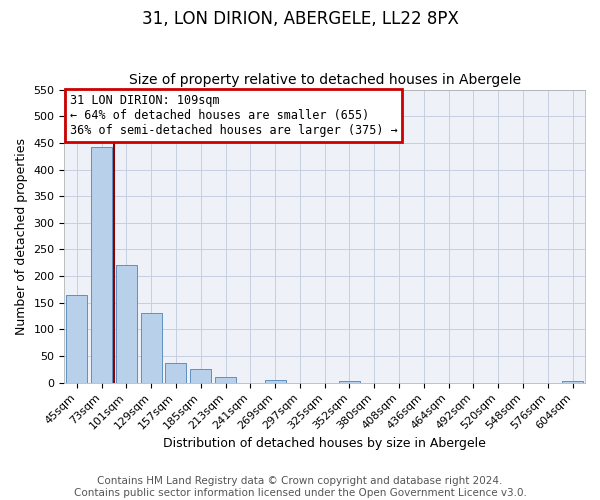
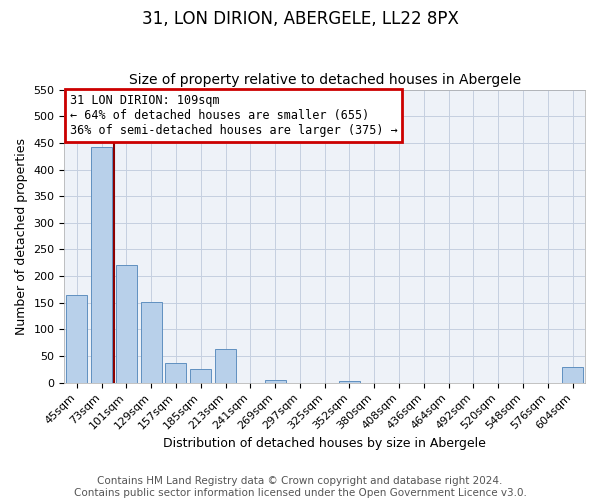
129sqm: 130 -> 152
213sqm: 10 -> 64
604sqm: 4 -> 30
